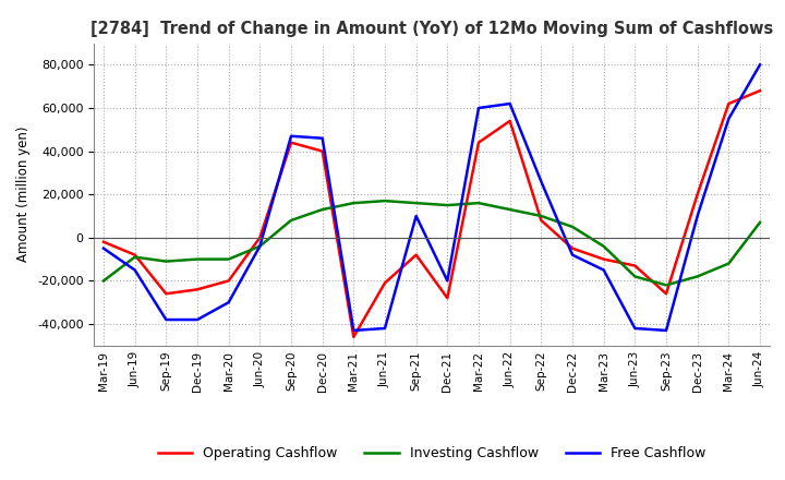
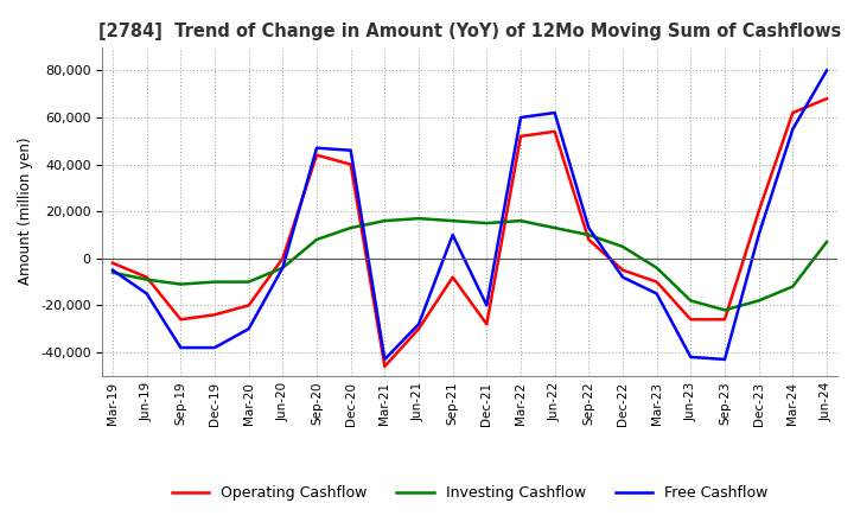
Investing Cashflow/Mar-19: -20,000 -> -6,000
Operating Cashflow/Jun-21: -21,000 -> -30,000
Free Cashflow/Jun-21: -42,000 -> -28,000
Operating Cashflow/Mar-22: 44,000 -> 52,000
Free Cashflow/Sep-22: 26,000 -> 13,000
Operating Cashflow/Jun-23: -13,000 -> -26,000
